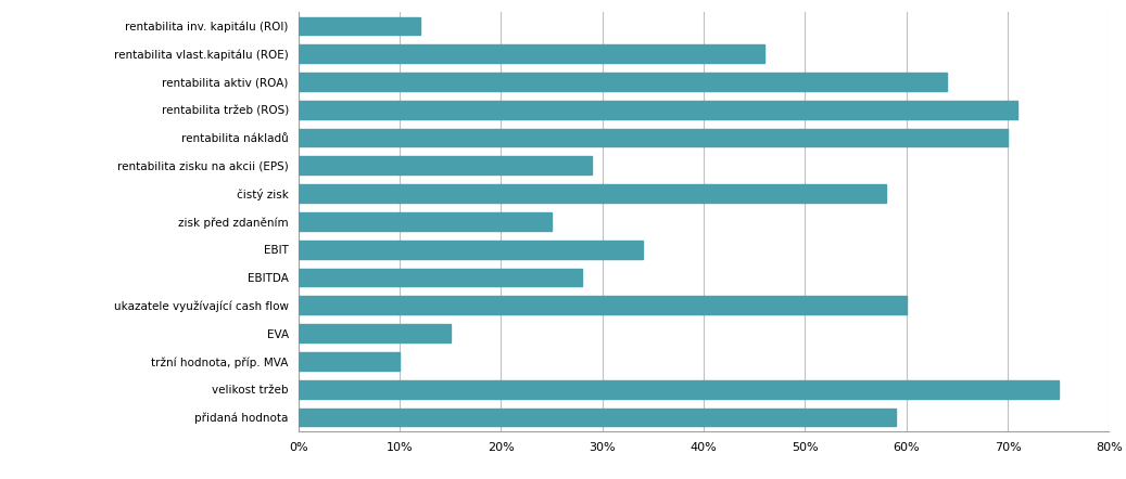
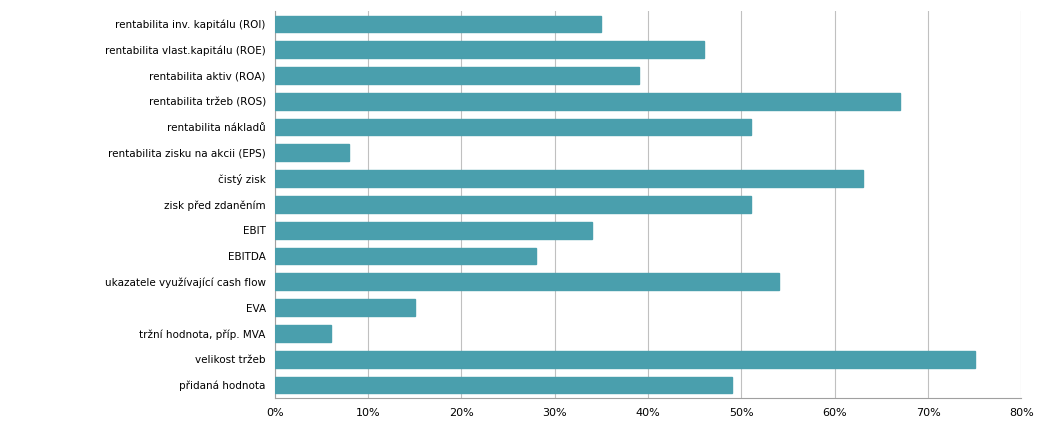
rentabilita inv. kapitálu (ROI): 12% -> 35%
rentabilita aktiv (ROA): 64% -> 39%
rentabilita tržeb (ROS): 71% -> 67%
rentabilita nákladů: 70% -> 51%
rentabilita zisku na akcii (EPS): 29% -> 8%
čistý zisk: 58% -> 63%
zisk před zdaněním: 25% -> 51%
ukazatele využívající cash flow: 60% -> 54%
tržní hodnota, příp. MVA: 10% -> 6%
přidaná hodnota: 59% -> 49%
